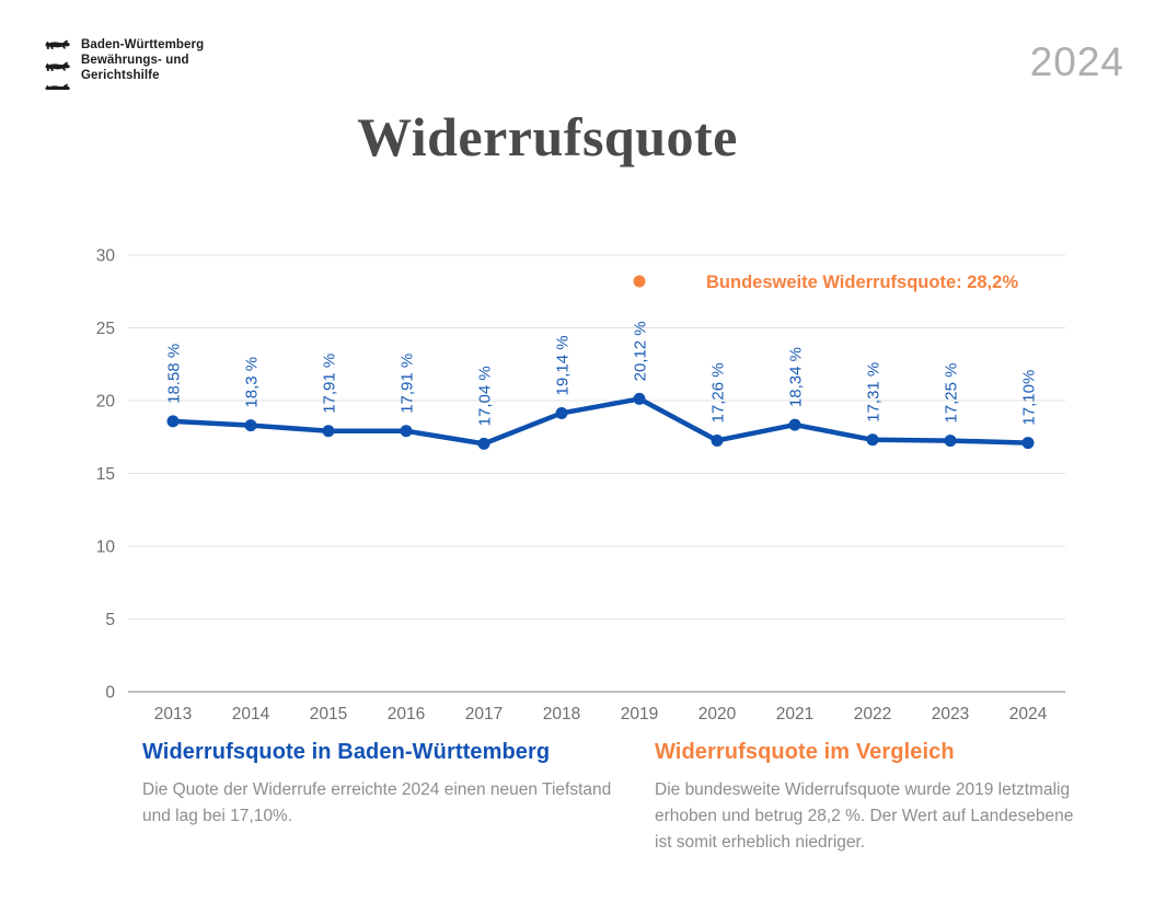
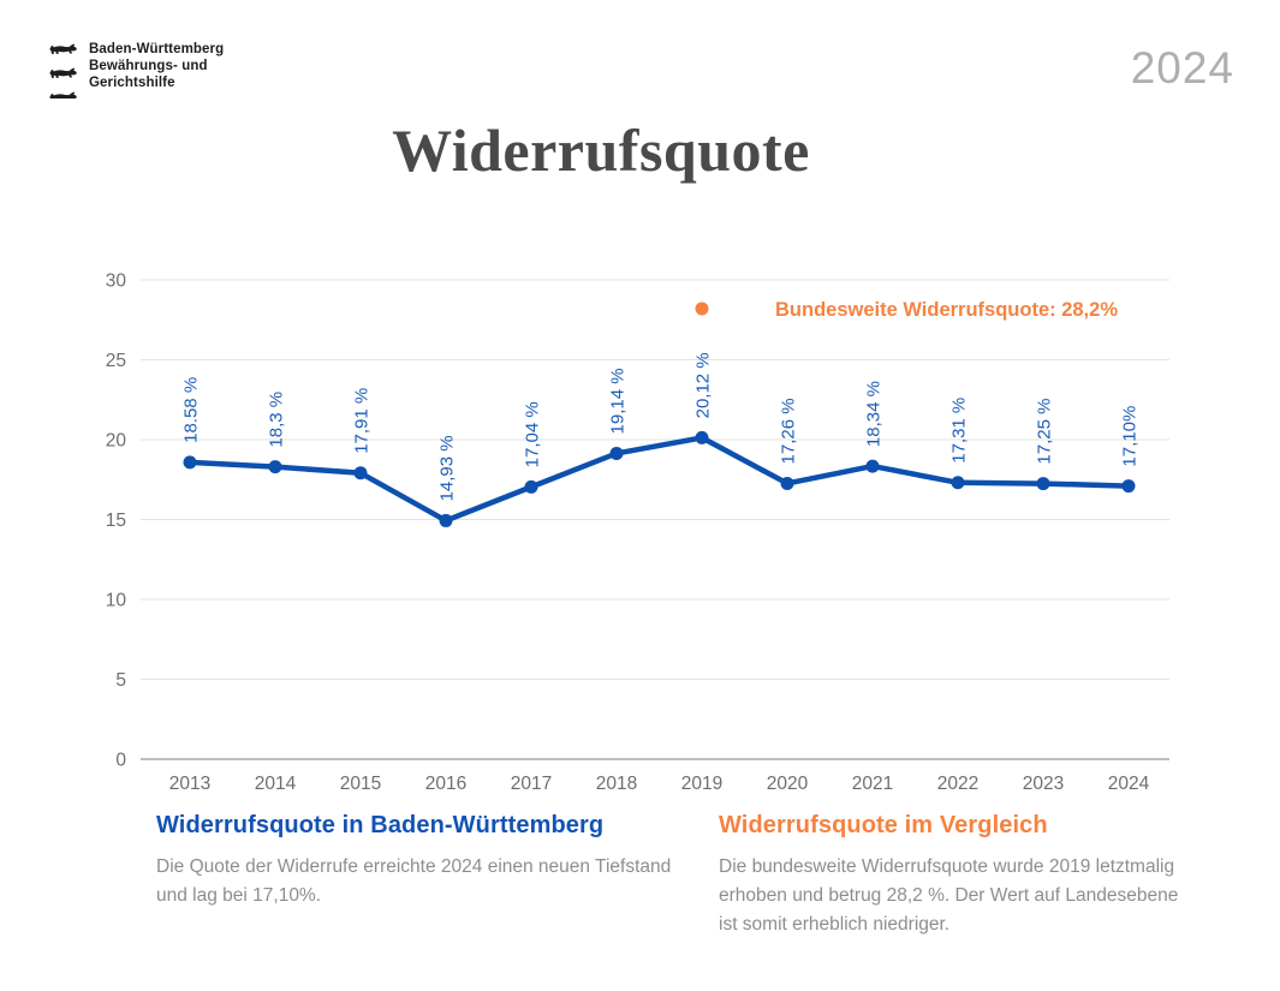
2016: 17,91 -> 14,93
